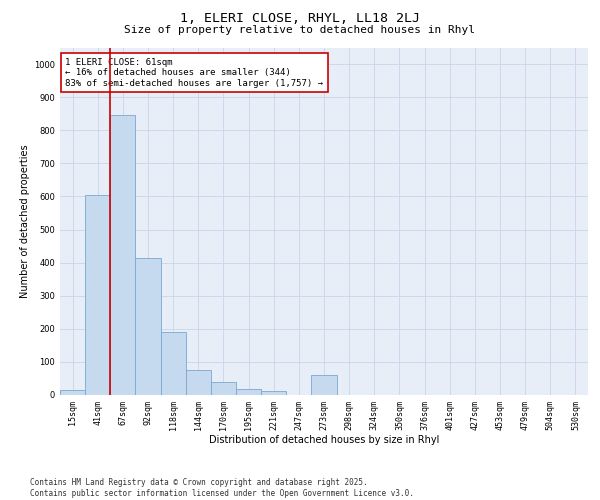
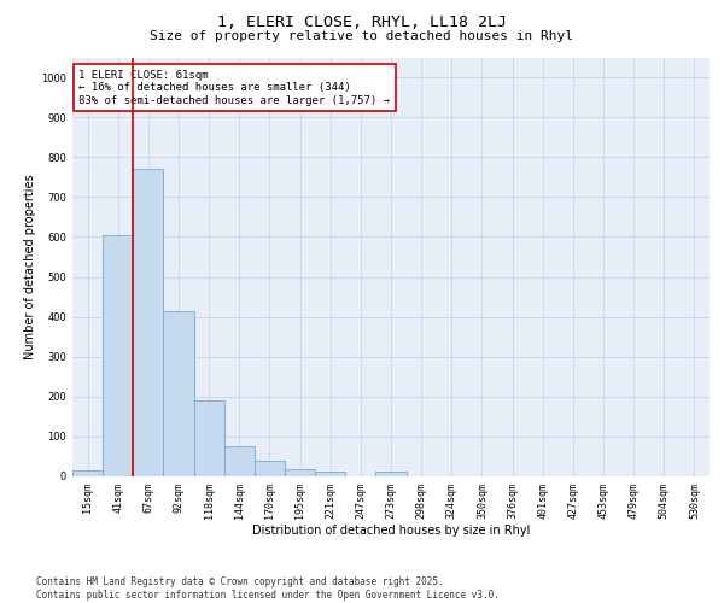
67sqm: 845 -> 770
273sqm: 60 -> 12
